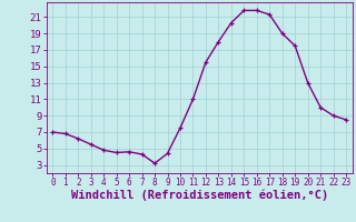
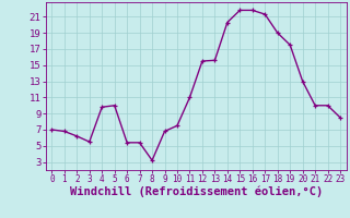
4: 4.8 -> 9.8
5: 4.5 -> 10.0
6: 4.6 -> 5.4
7: 4.3 -> 5.4
9: 4.4 -> 6.8
13: 18.0 -> 15.6
22: 9.0 -> 10.0
